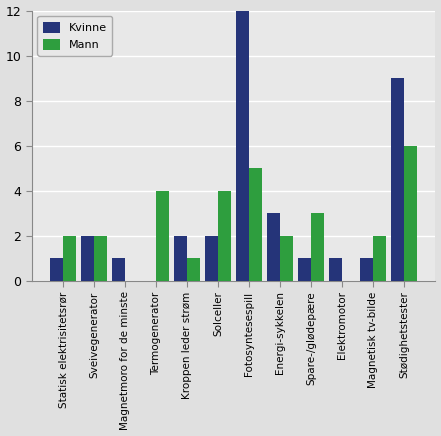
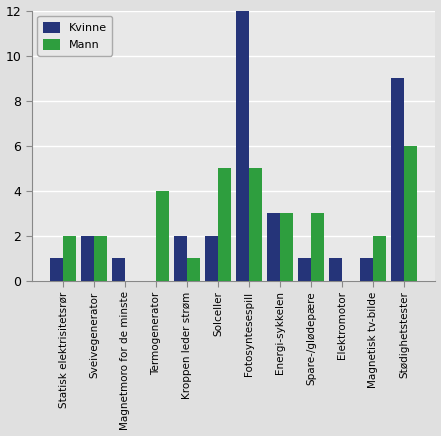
Mann/Solceller: 4 -> 5
Mann/Energi-sykkelen: 2 -> 3
